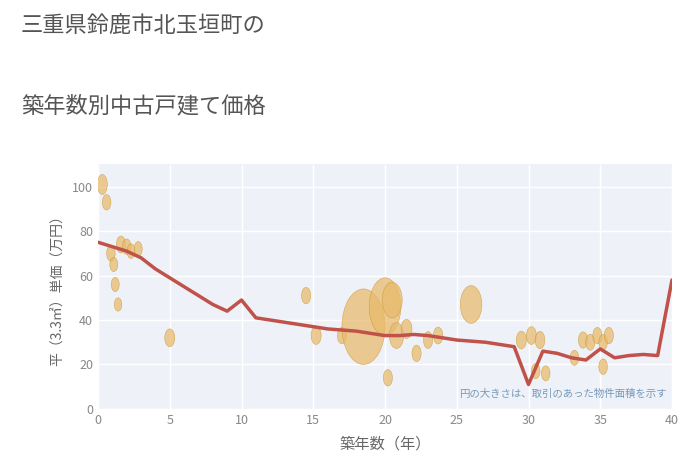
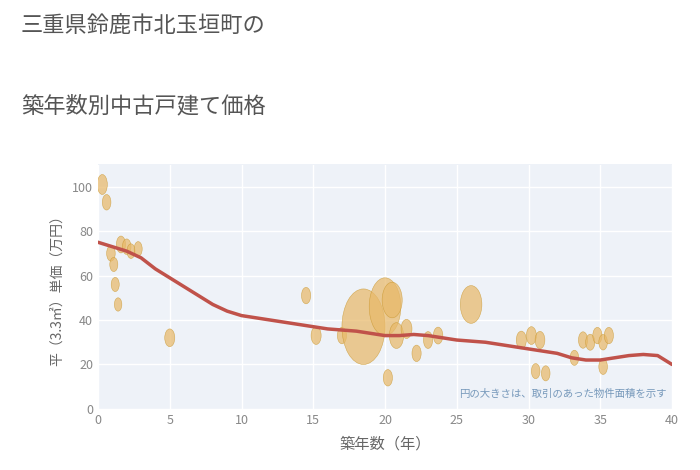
10: 49.0 -> 42.0
30: 11.0 -> 27.0
35: 27.0 -> 22.0
40: 58.0 -> 20.0
